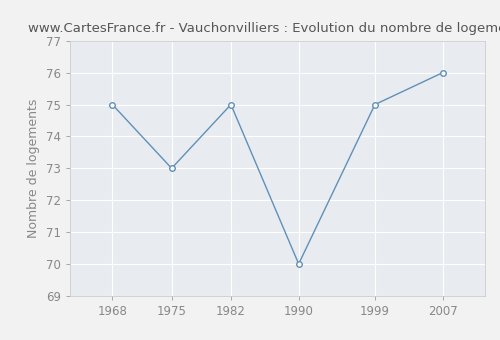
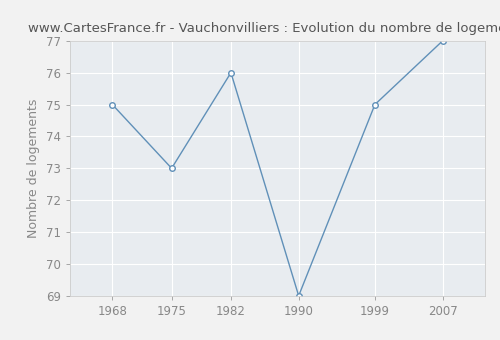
1982: 75 -> 76
1990: 70 -> 69
2007: 76 -> 77
